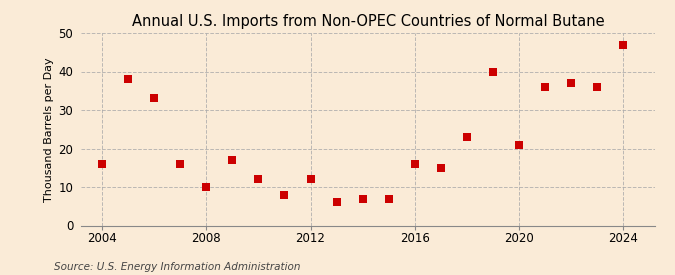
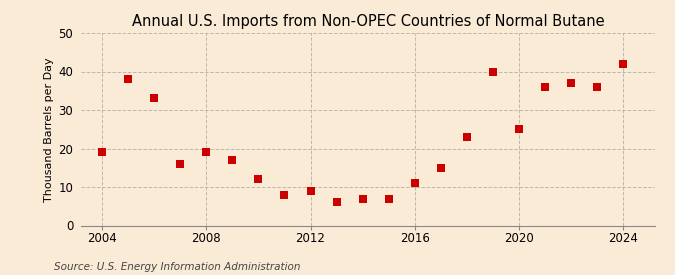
2004: 16 -> 19
2008: 10 -> 19
2012: 12 -> 9
2016: 16 -> 11
2020: 21 -> 25
2024: 47 -> 42
